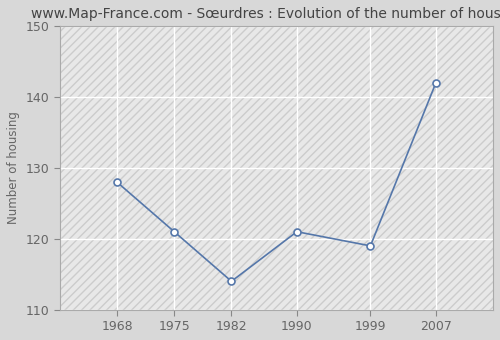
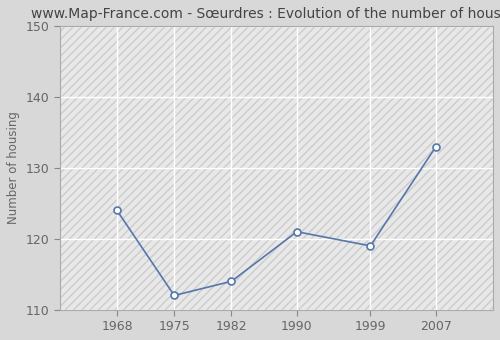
1968: 128 -> 124
1975: 121 -> 112
2007: 142 -> 133
